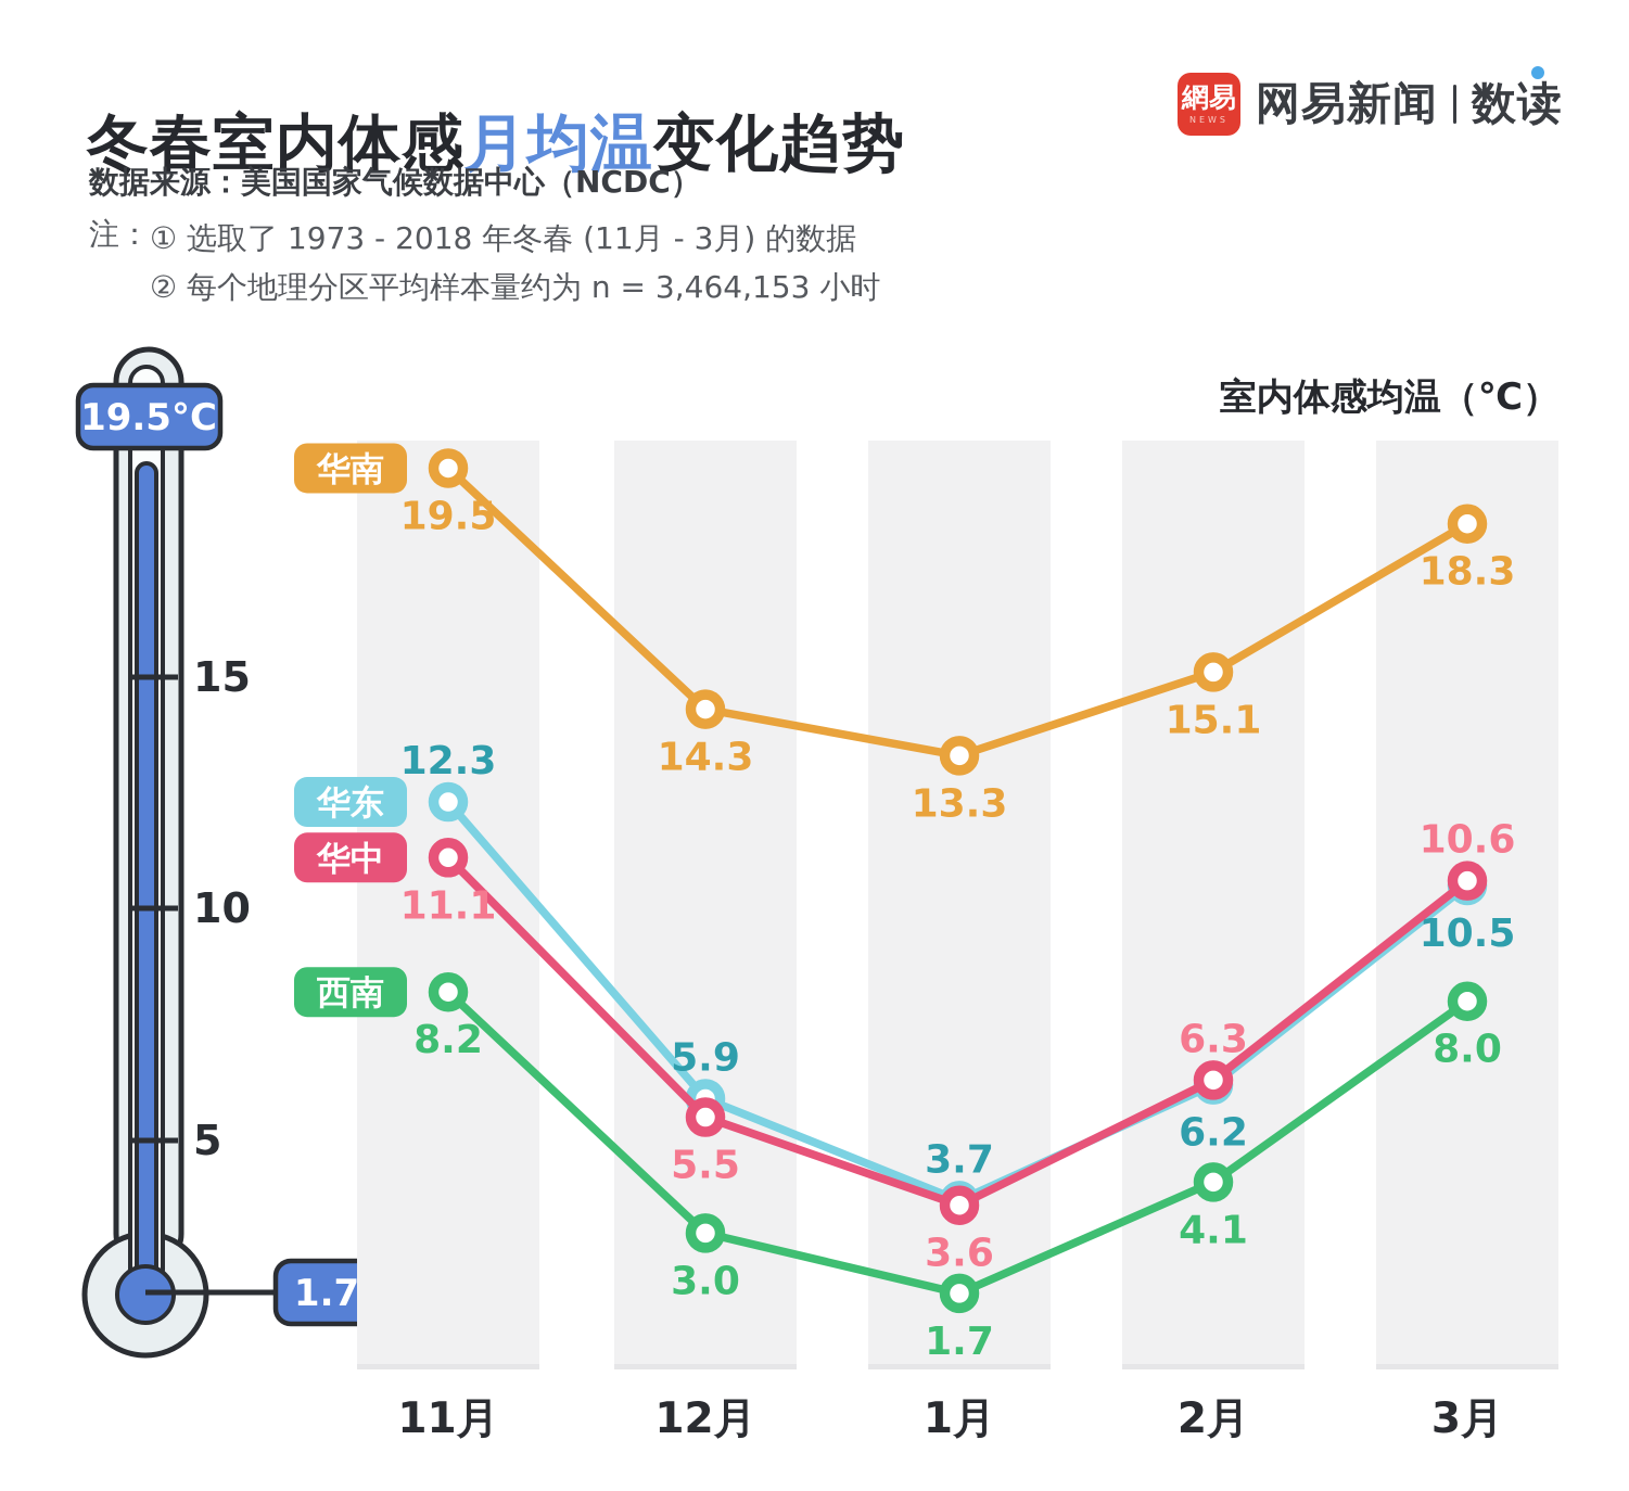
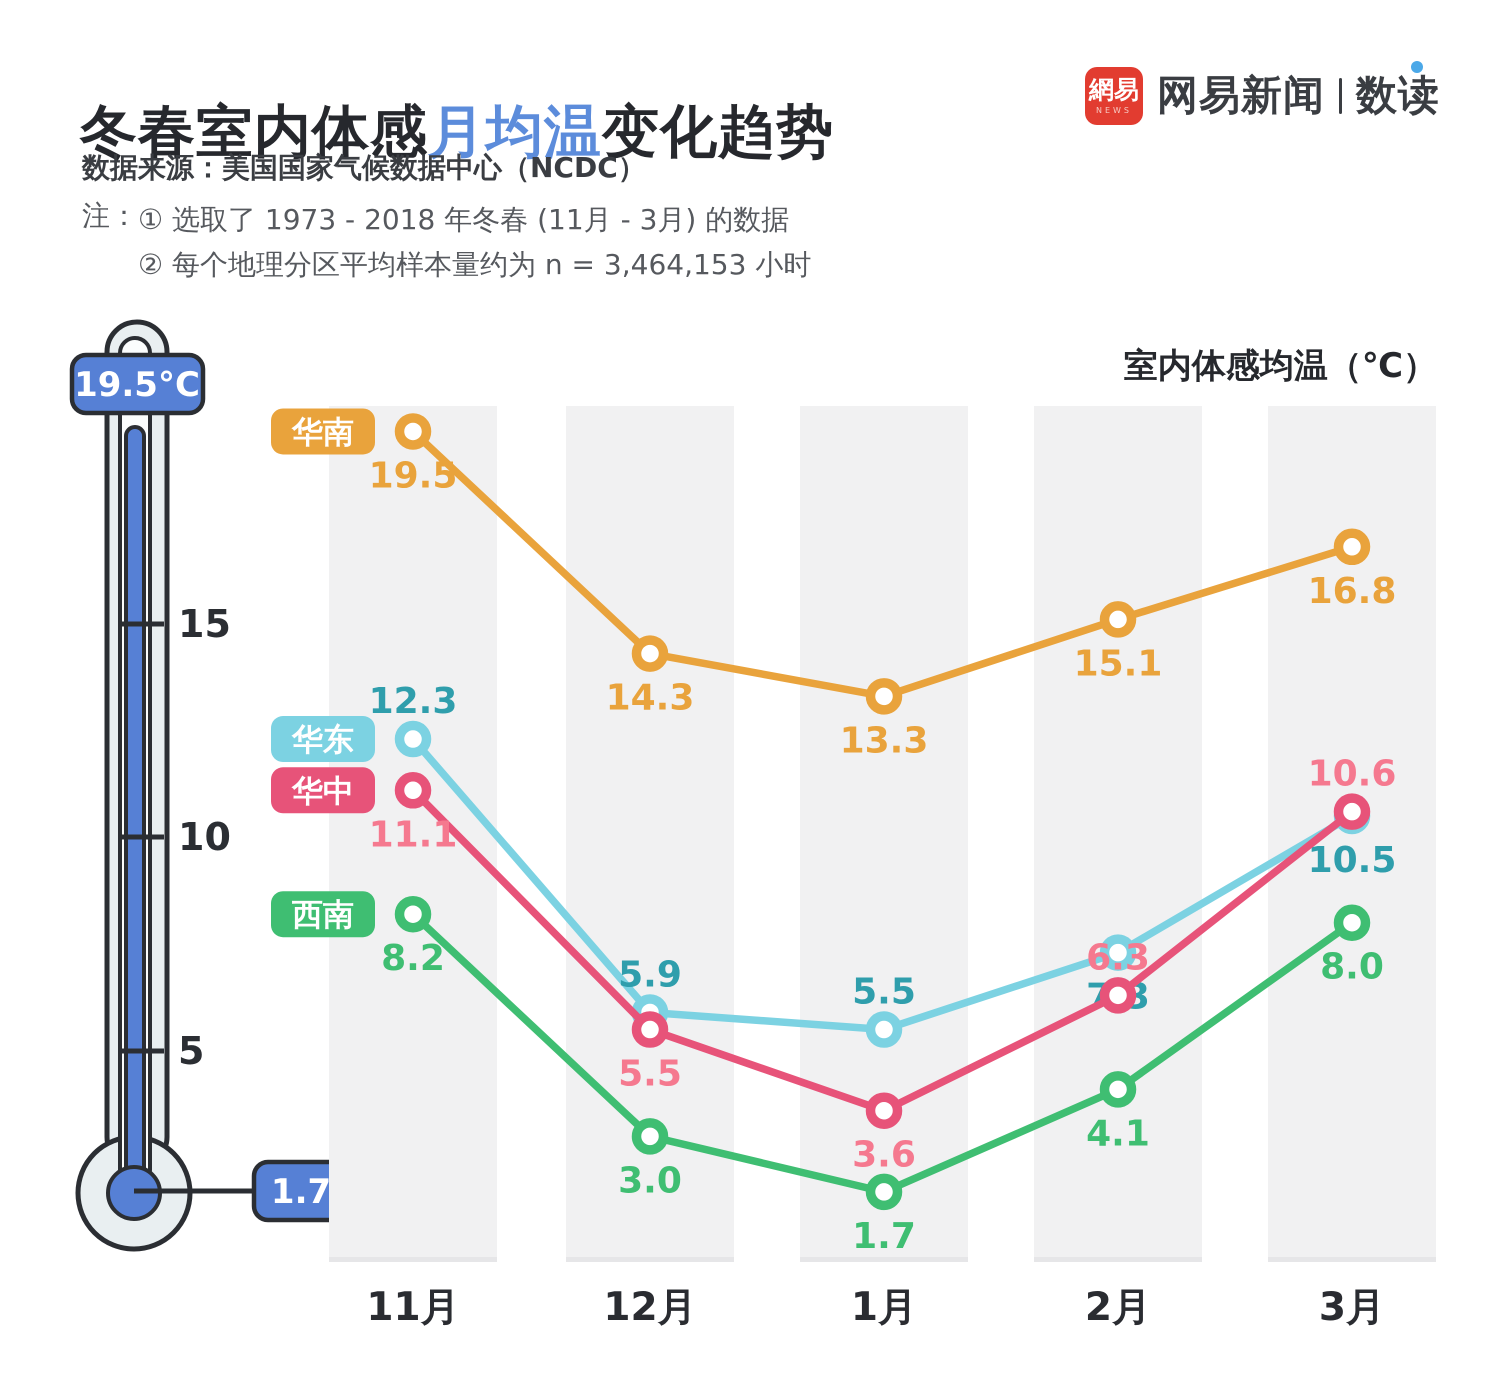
华东/1月: 3.7 -> 5.5
华东/2月: 6.2 -> 7.3
华南/3月: 18.3 -> 16.8
